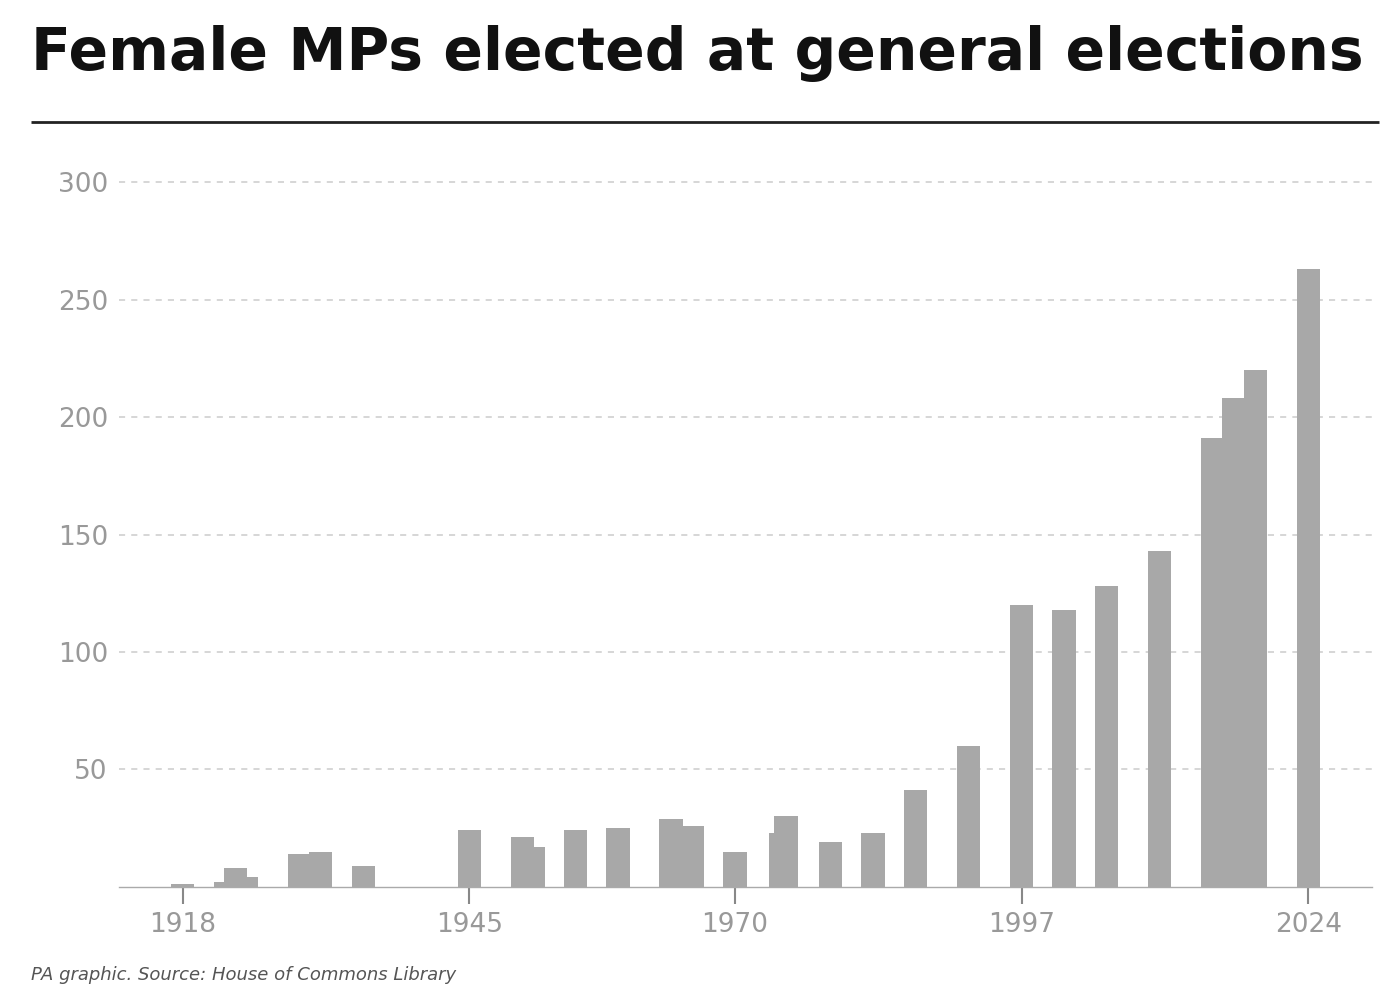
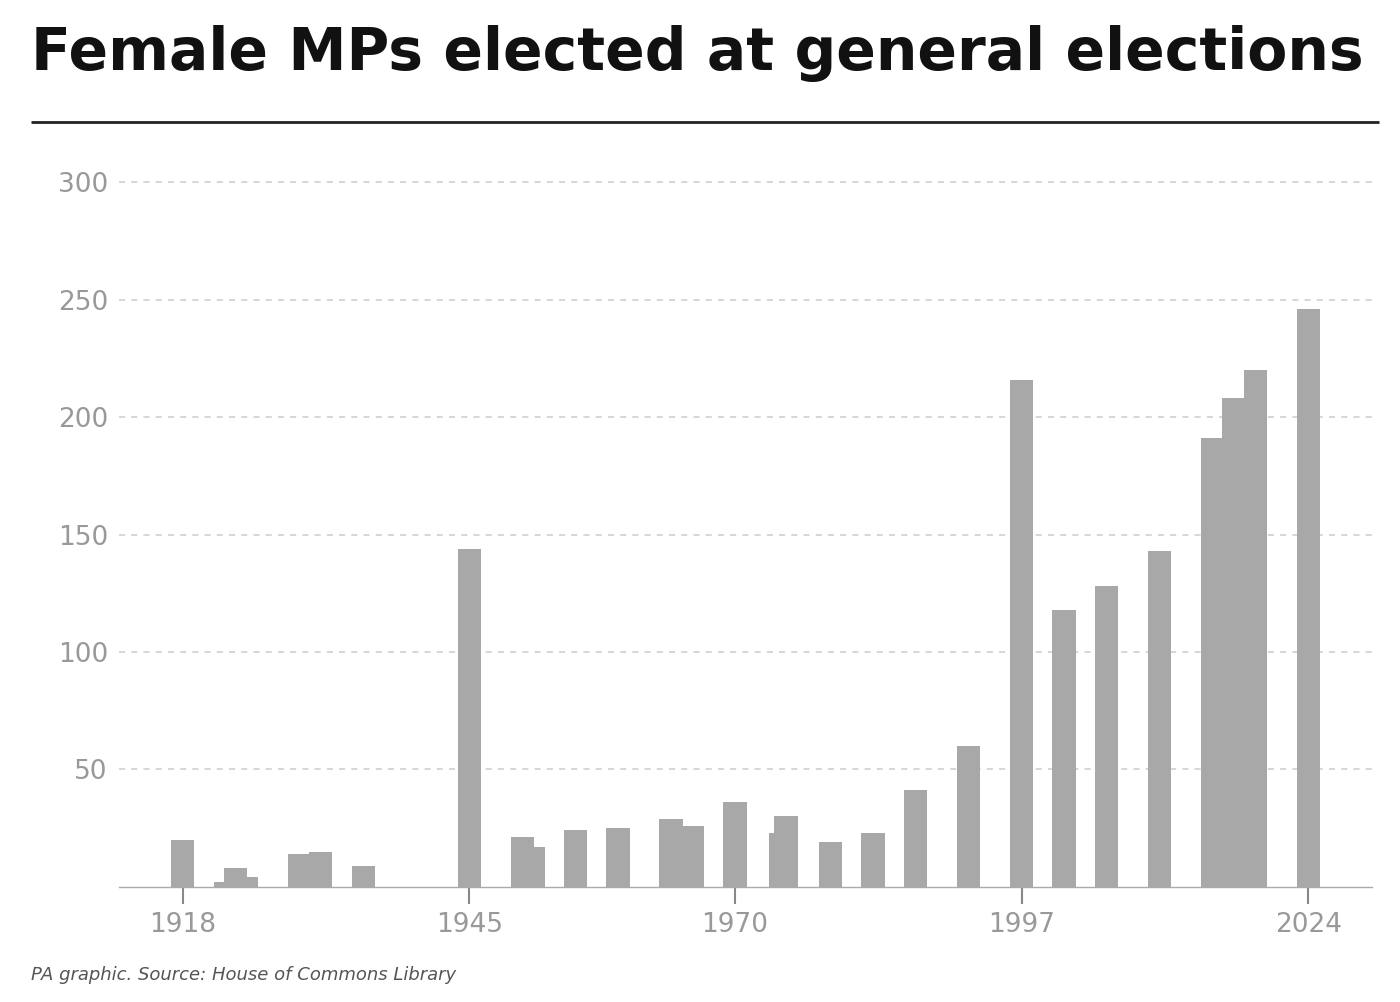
1918: 1 -> 20
1945: 24 -> 144
1970: 15 -> 36
1997: 120 -> 216
2024: 263 -> 246
